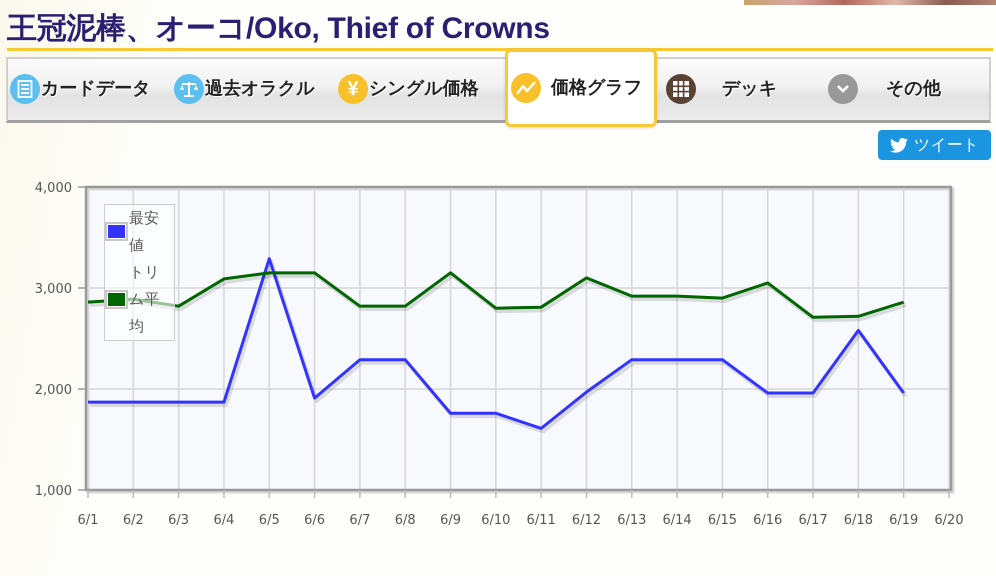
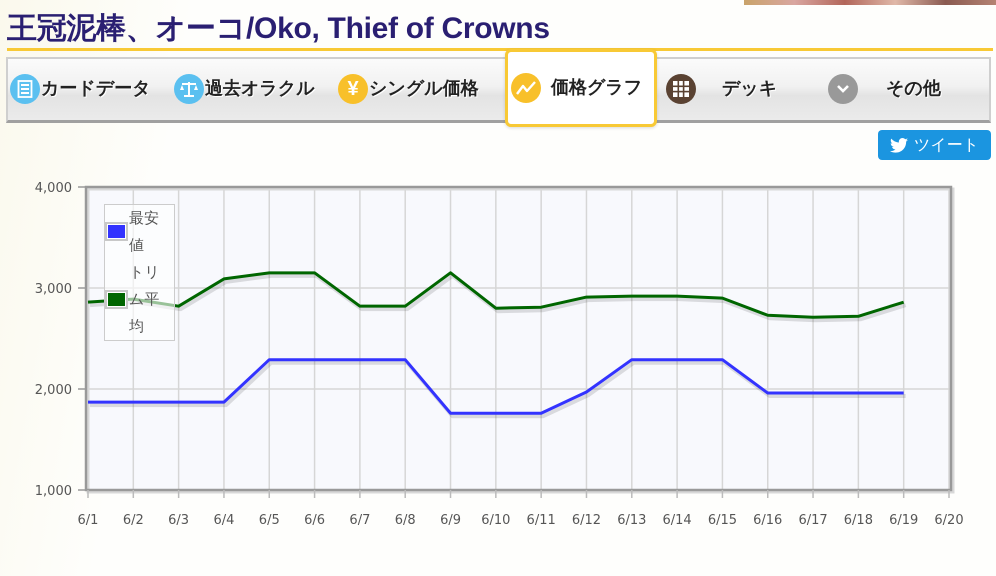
最安値/6/5: 3290 -> 2290
最安値/6/6: 1910 -> 2290
最安値/6/11: 1610 -> 1760
トリム平均/6/12: 3100 -> 2910
トリム平均/6/16: 3050 -> 2730
最安値/6/18: 2580 -> 1960
